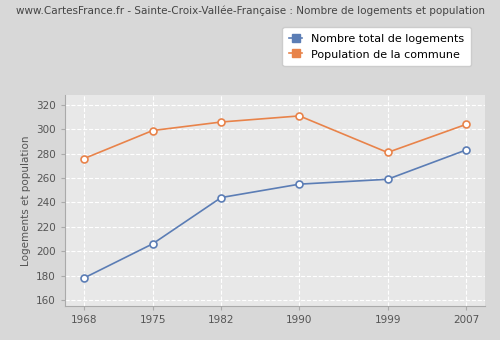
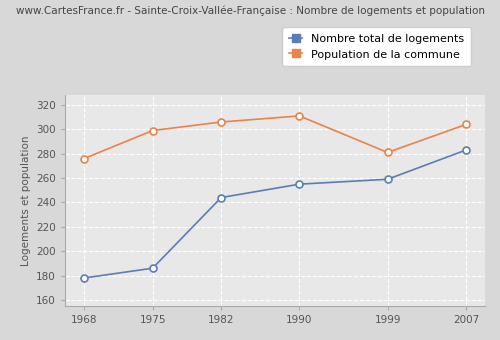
Nombre total de logements/1975: 206 -> 186
